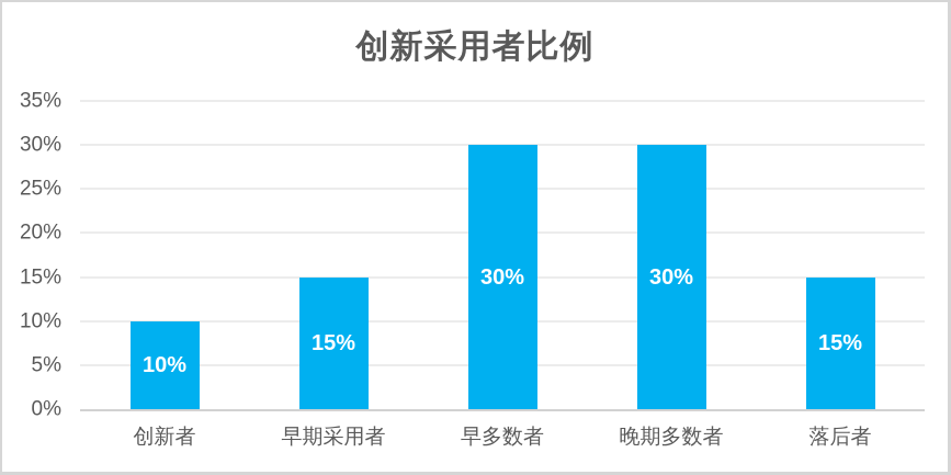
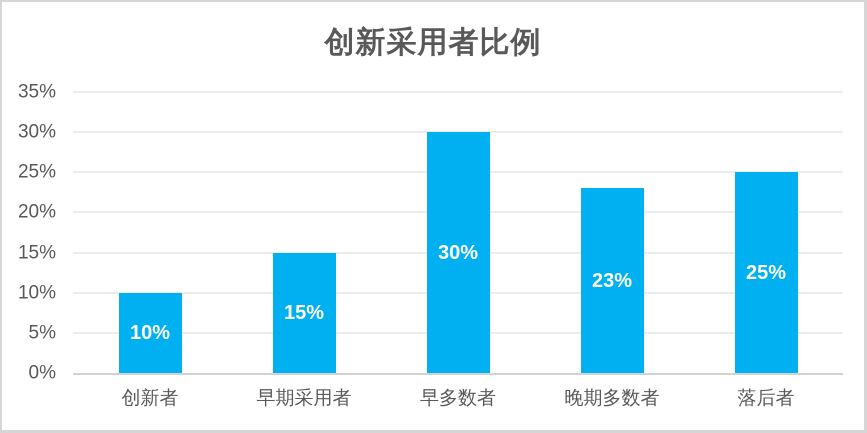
晚期多数者: 30% -> 23%
落后者: 15% -> 25%
